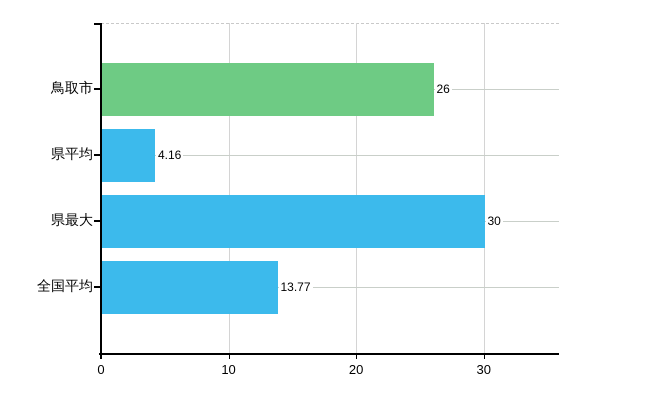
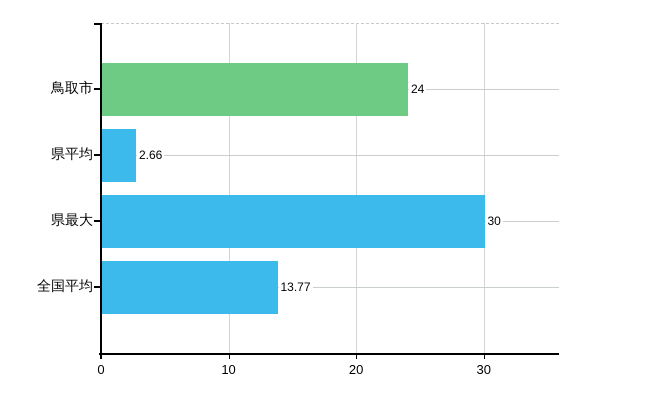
鳥取市: 26 -> 24
県平均: 4.16 -> 2.66
